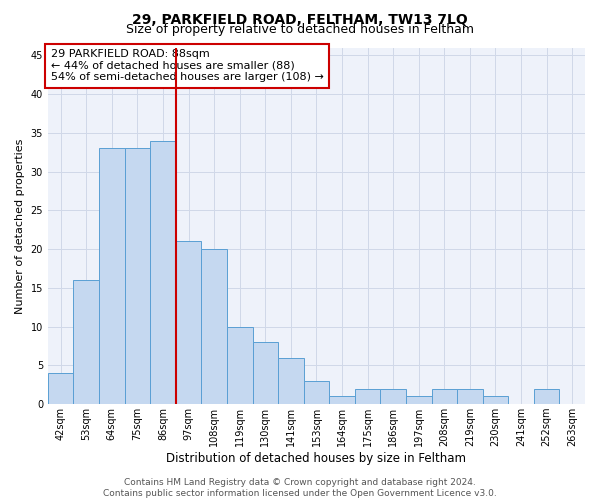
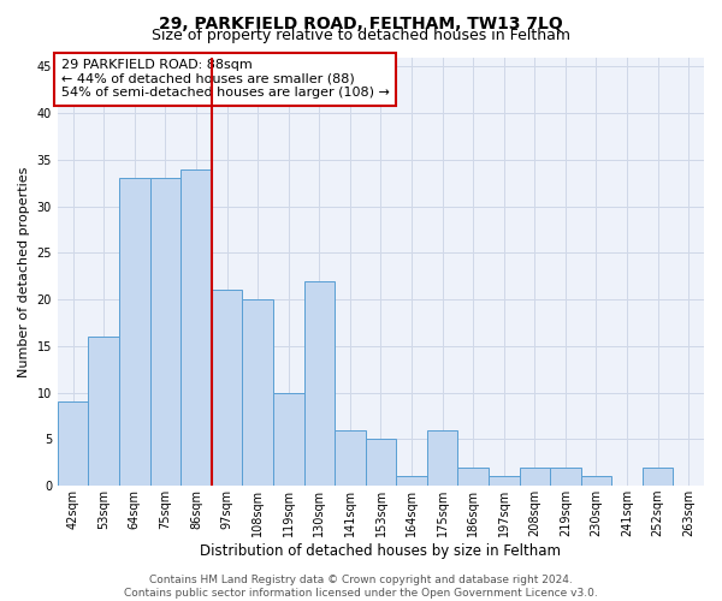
42sqm: 4 -> 9
130sqm: 8 -> 22
153sqm: 3 -> 5
175sqm: 2 -> 6
